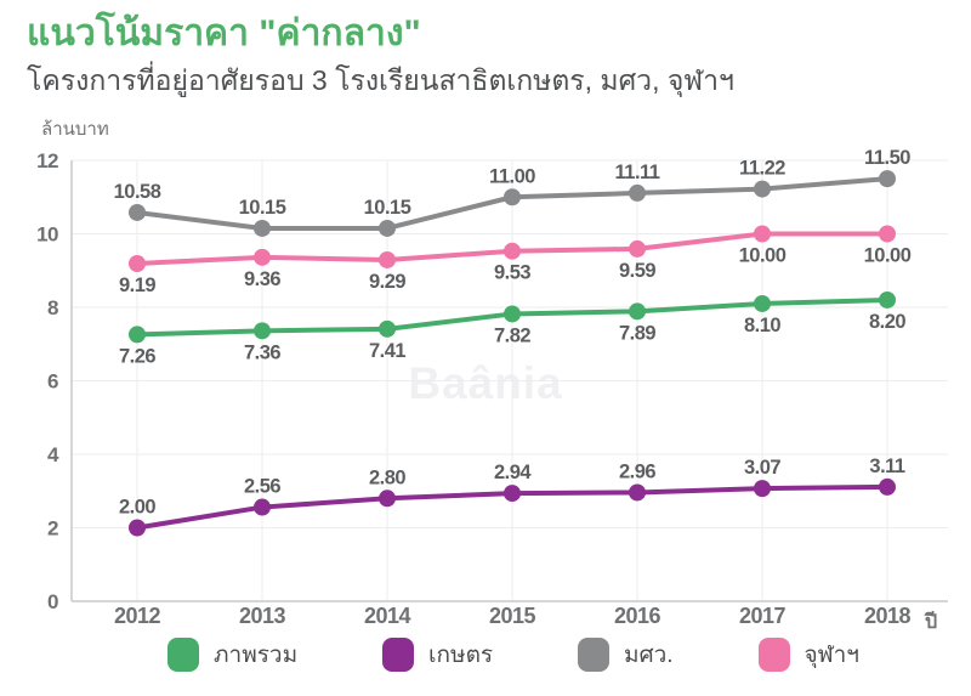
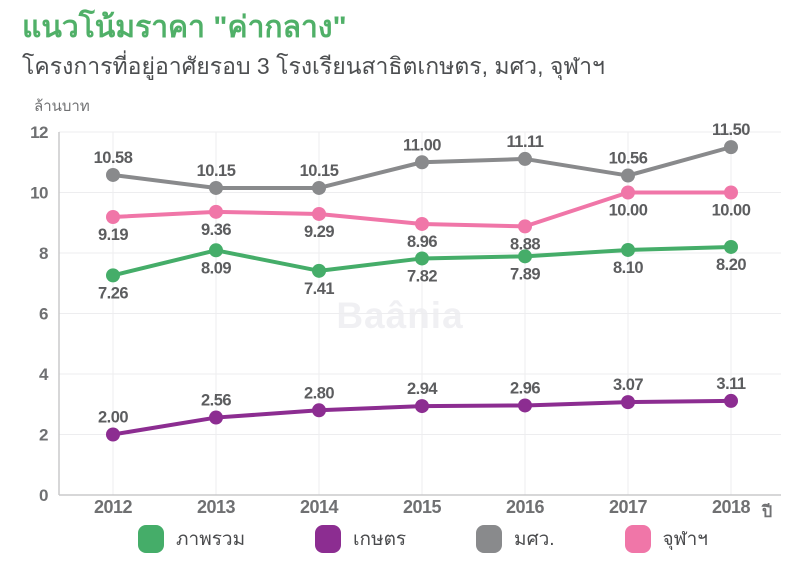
ภาพรวม/2013: 7.36 -> 8.09
จุฬาฯ/2015: 9.53 -> 8.96
จุฬาฯ/2016: 9.59 -> 8.88
มศว./2017: 11.22 -> 10.56
